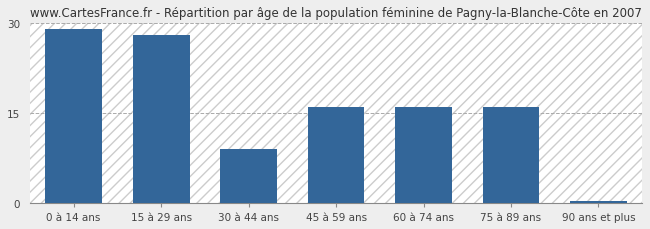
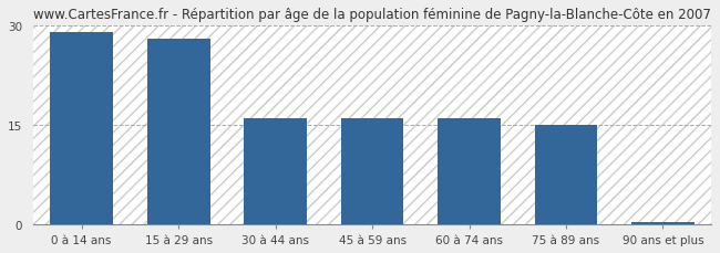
30 à 44 ans: 9.0 -> 16.0
75 à 89 ans: 16.0 -> 15.0
